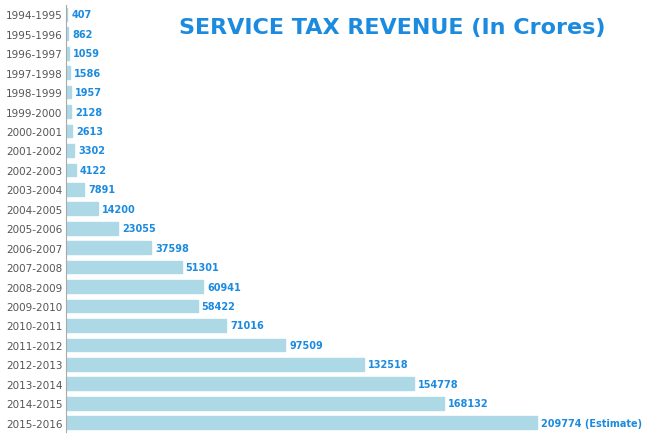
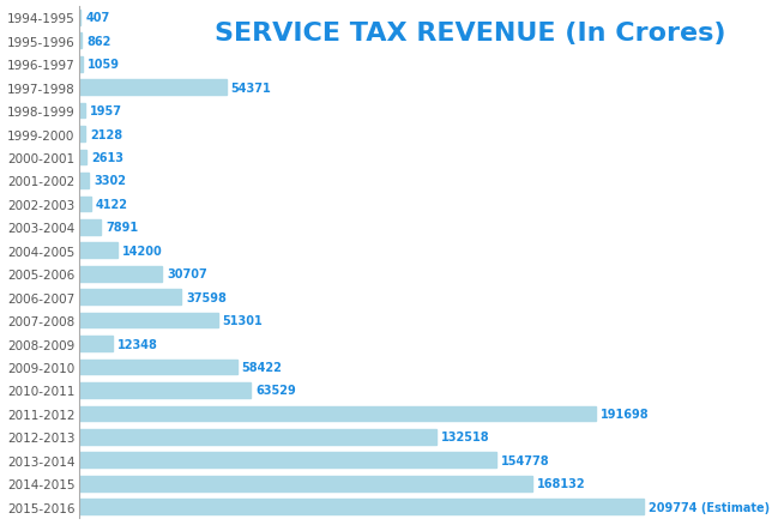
1997-1998: 1586 -> 54371
2005-2006: 23055 -> 30707
2008-2009: 60941 -> 12348
2010-2011: 71016 -> 63529
2011-2012: 97509 -> 191698
